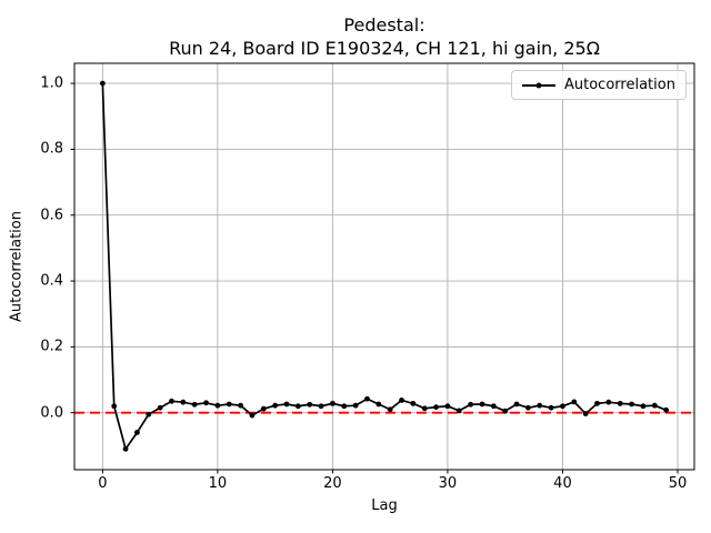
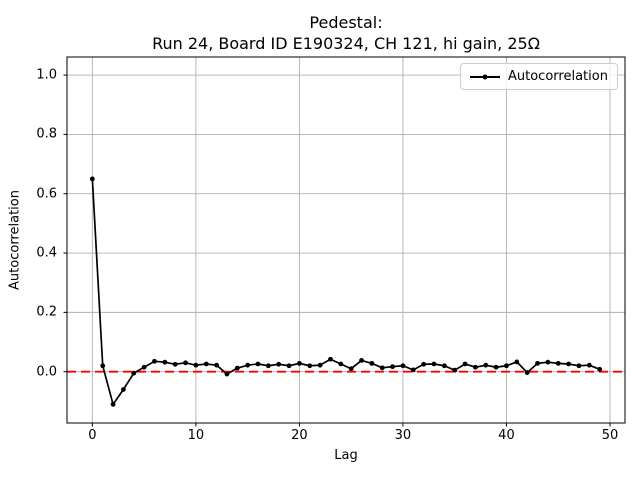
0: 1.00 -> 0.65
